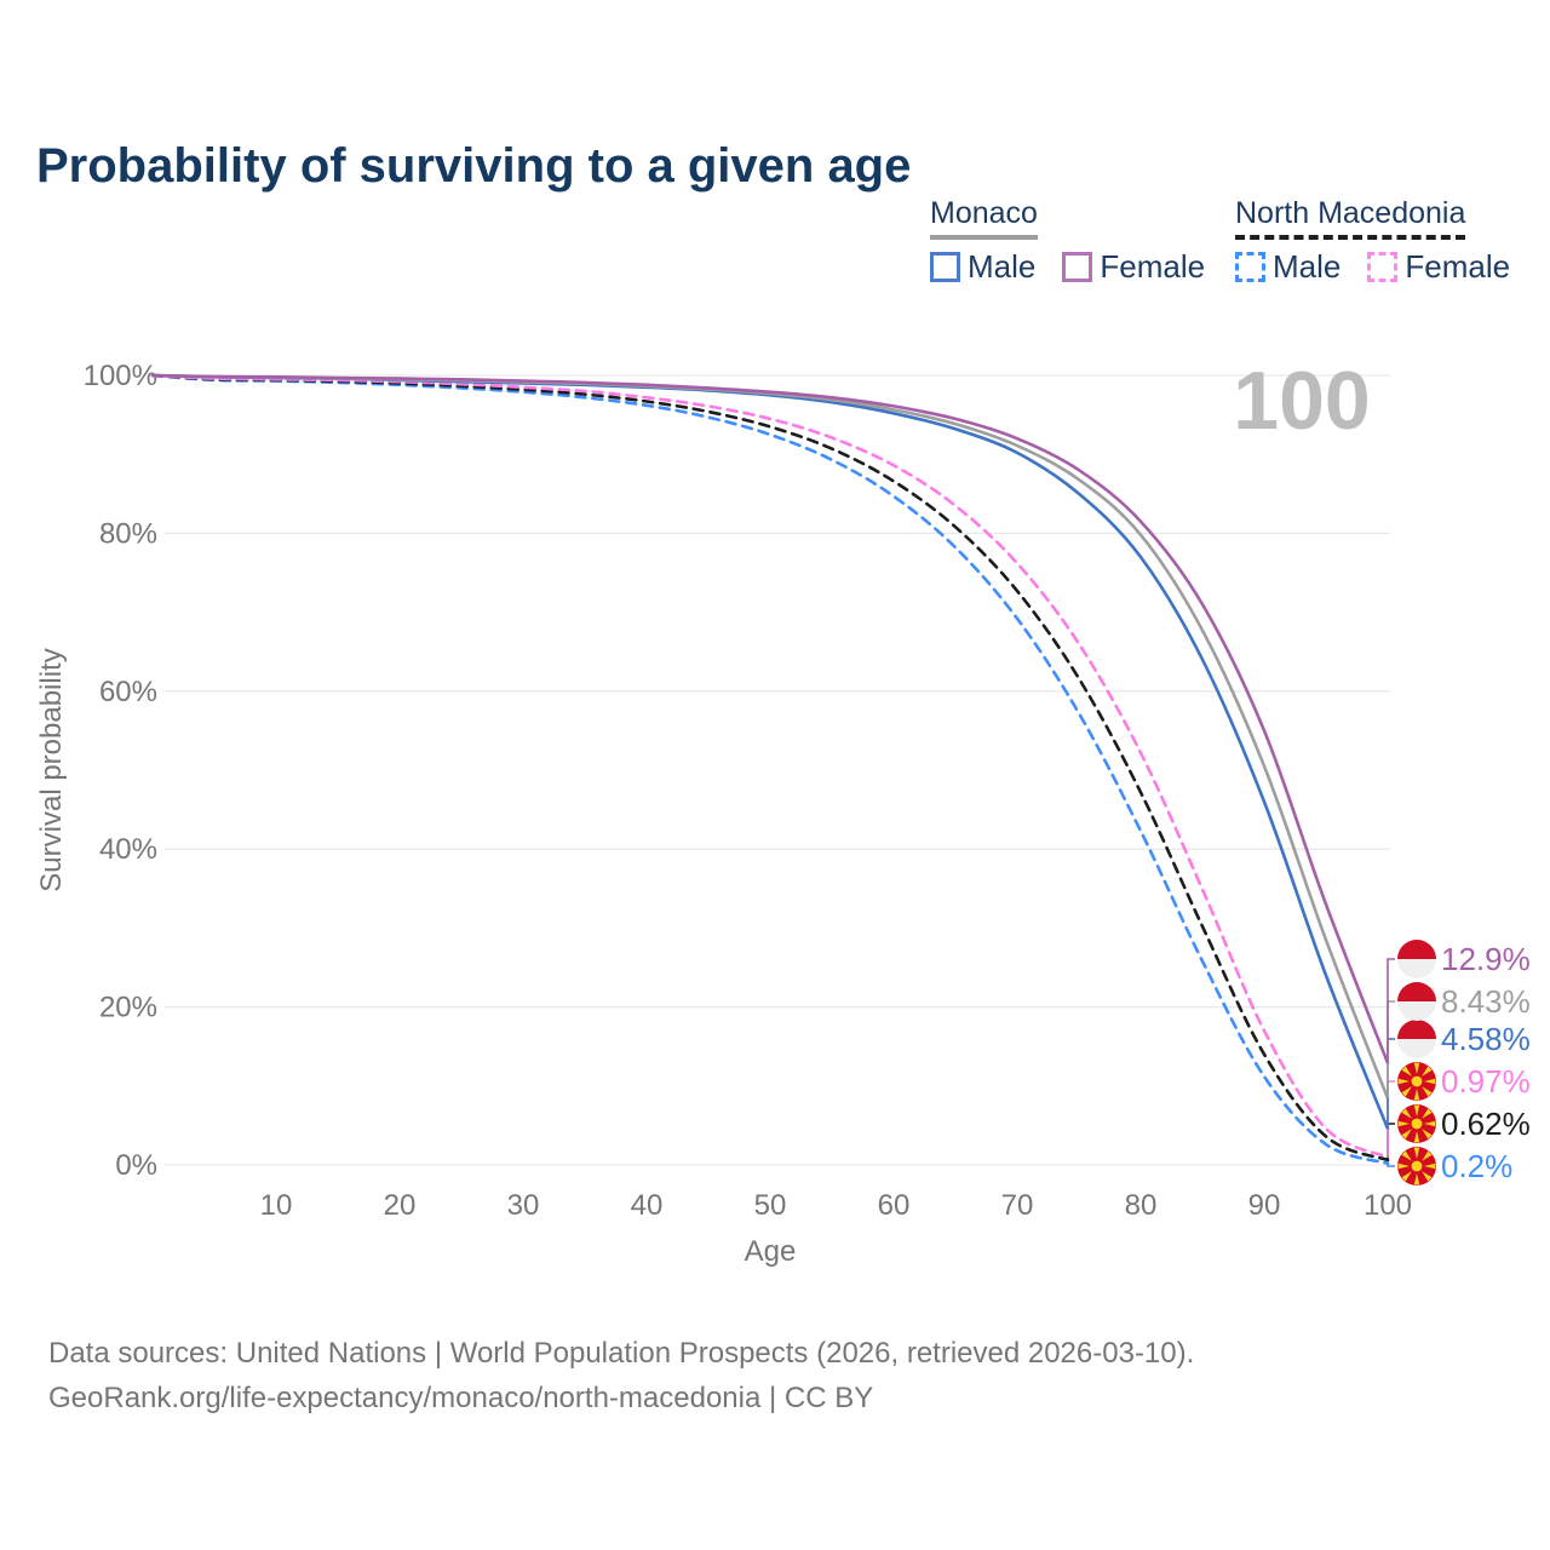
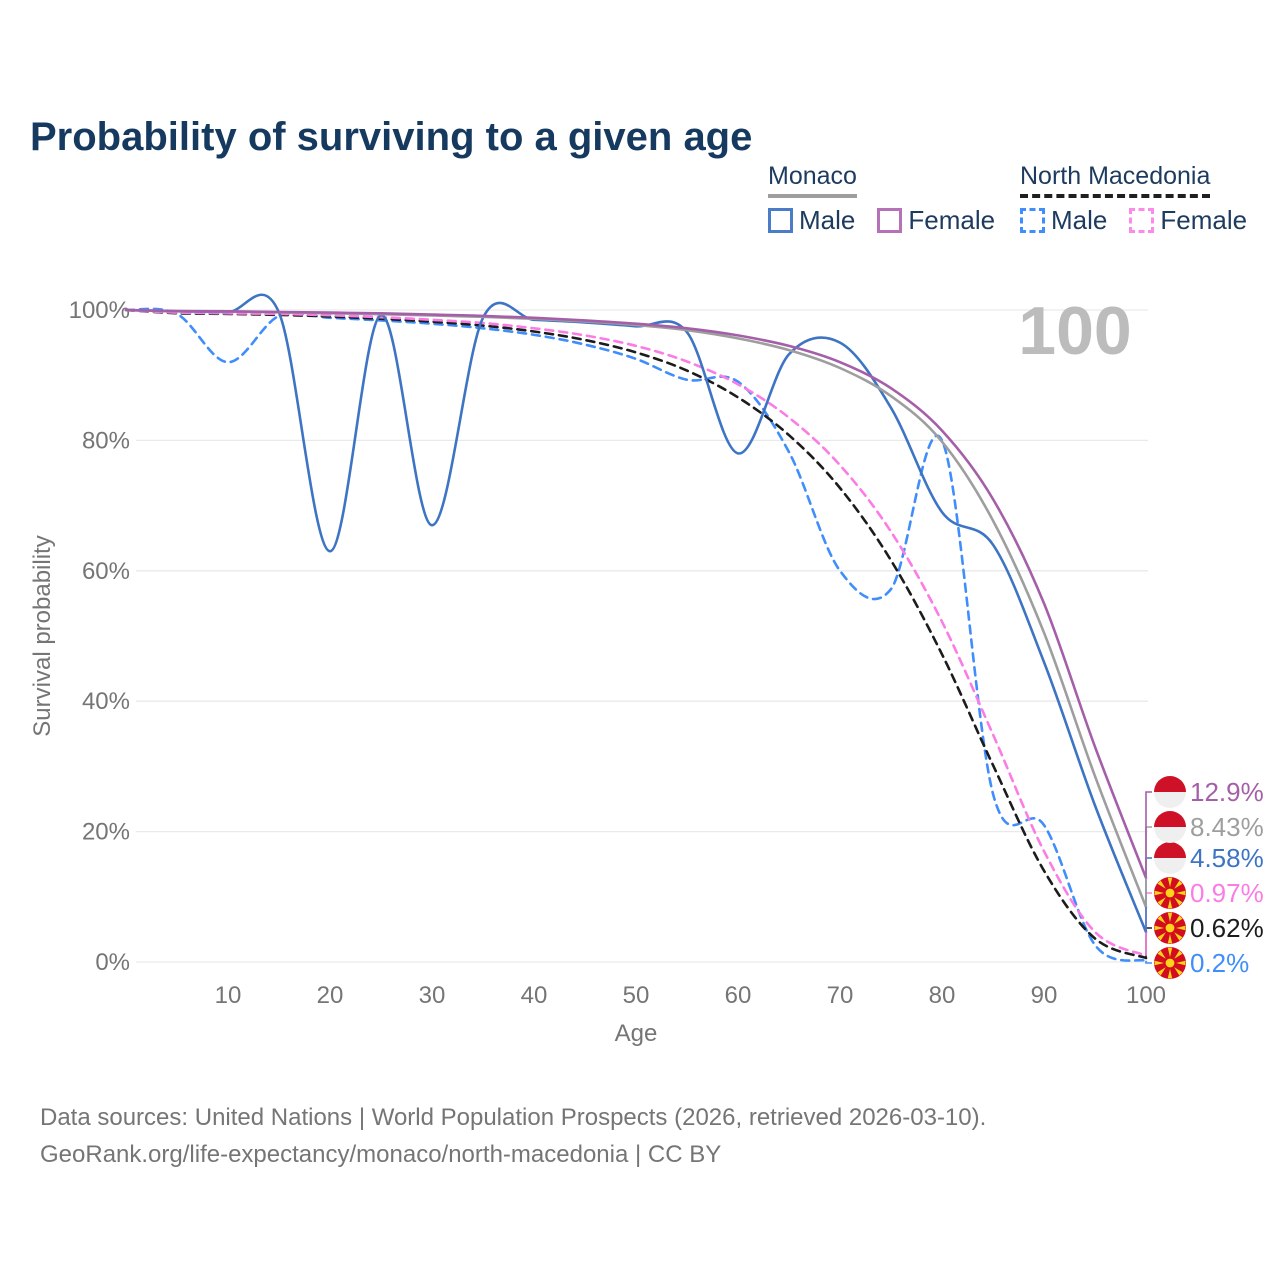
North Macedonia Male/10: 99% -> 92%
Monaco Male/20: 99% -> 63%
Monaco Male/30: 99% -> 67%
North Macedonia Male/60: 85% -> 89%
Monaco Male/60: 95% -> 78%
North Macedonia Male/70: 69% -> 60%
Monaco Male/70: 90% -> 95%
North Macedonia Male/80: 42% -> 80%
Monaco Male/80: 77% -> 69%
North Macedonia Male/90: 11% -> 21%
